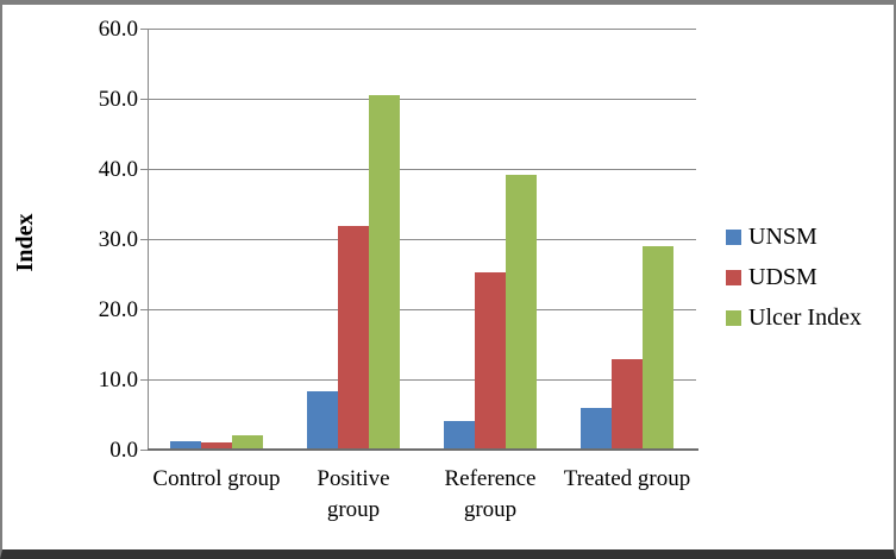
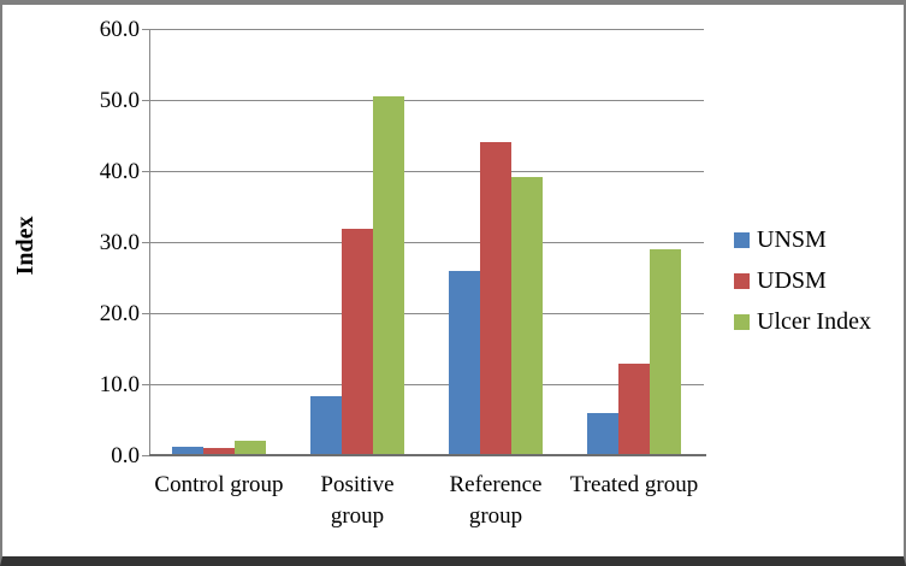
UNSM/Reference group: 4 -> 26
UDSM/Reference group: 25 -> 44
